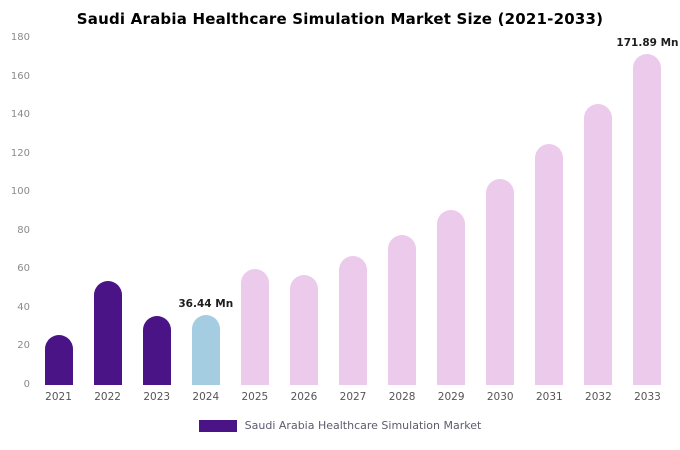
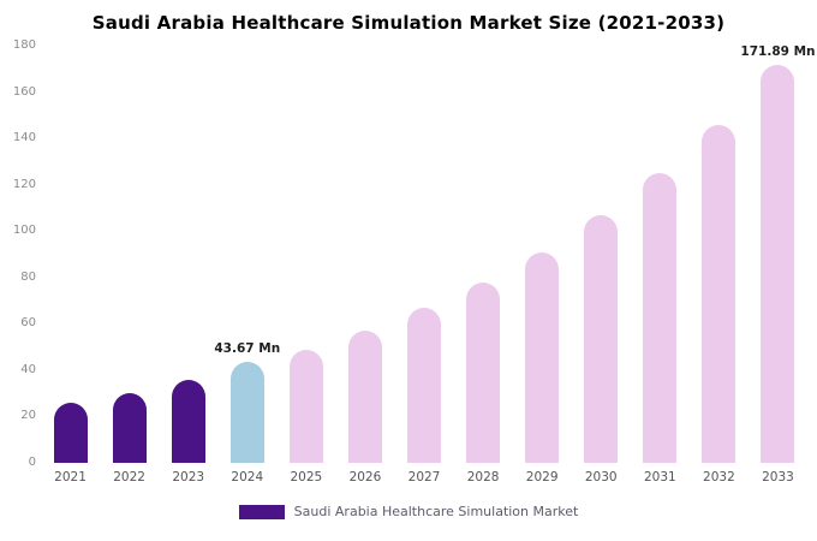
2022: 54 -> 30
2024: 36.44 -> 43.67
2025: 60 -> 49
